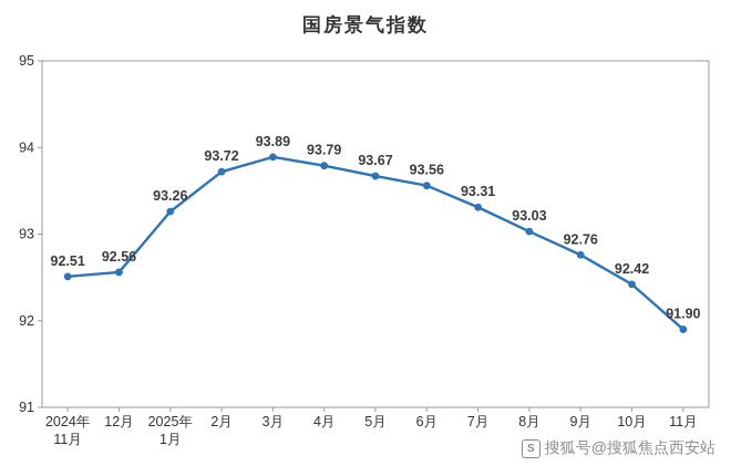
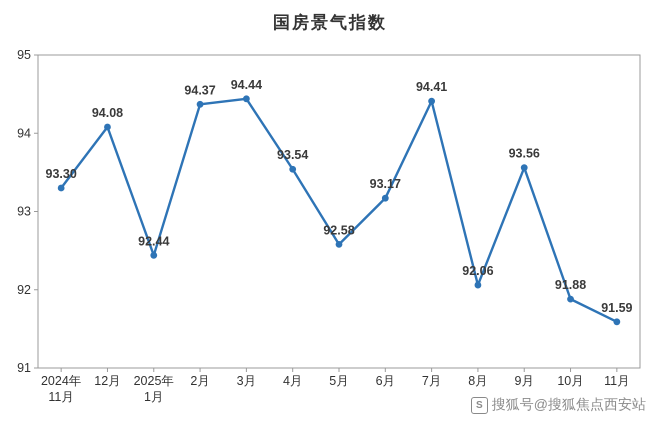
2024年 11月: 92.51 -> 93.30
12月: 92.56 -> 94.08
2025年 1月: 93.26 -> 92.44
2月: 93.72 -> 94.37
3月: 93.89 -> 94.44
4月: 93.79 -> 93.54
5月: 93.67 -> 92.58
6月: 93.56 -> 93.17
7月: 93.31 -> 94.41
8月: 93.03 -> 92.06
9月: 92.76 -> 93.56
10月: 92.42 -> 91.88
11月: 91.90 -> 91.59
